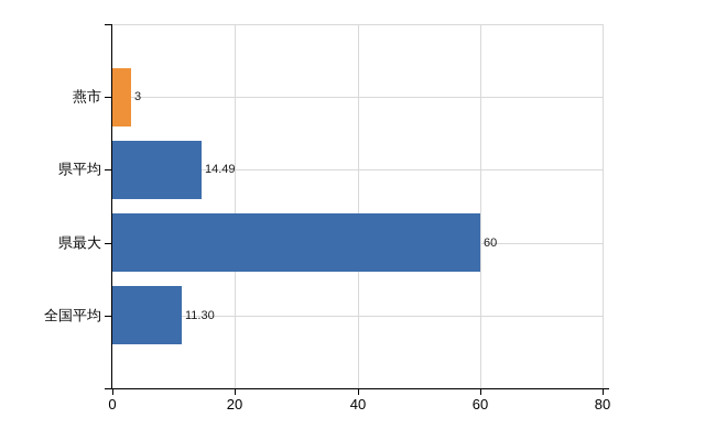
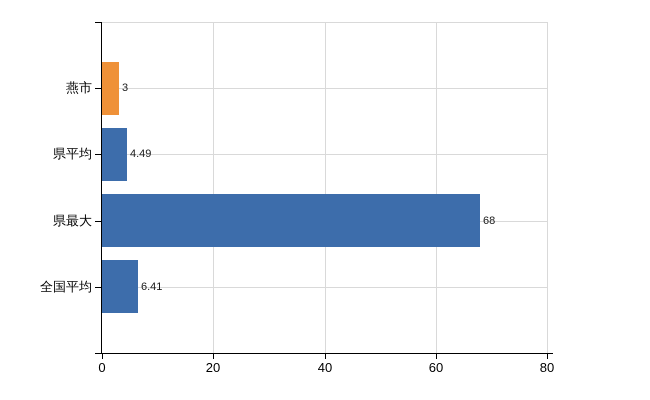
県平均: 14.49 -> 4.49
県最大: 60 -> 68
全国平均: 11.30 -> 6.41
